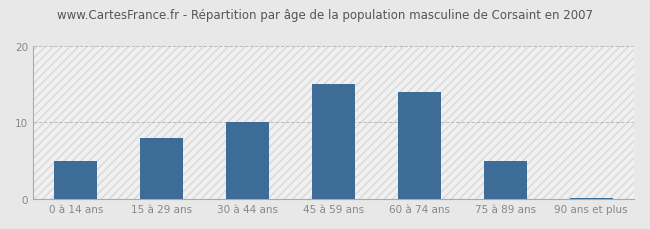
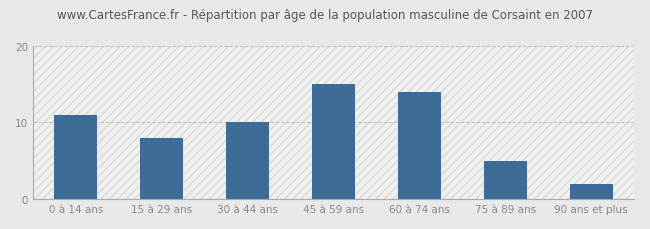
0 à 14 ans: 5.0 -> 11.0
90 ans et plus: 0.2 -> 2.0
